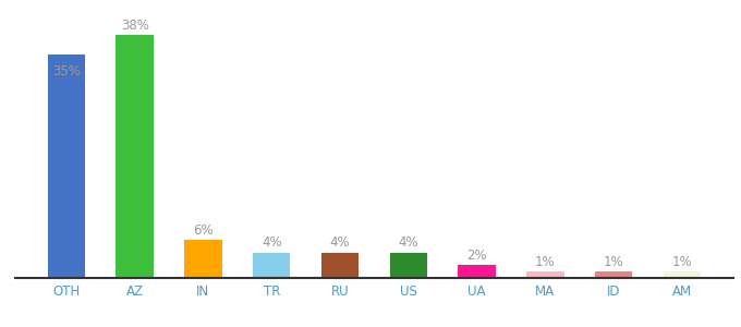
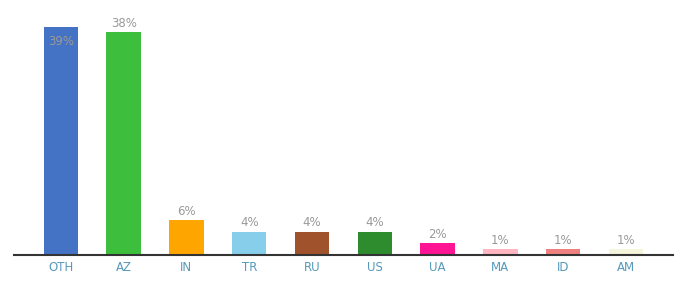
OTH: 35% -> 39%
